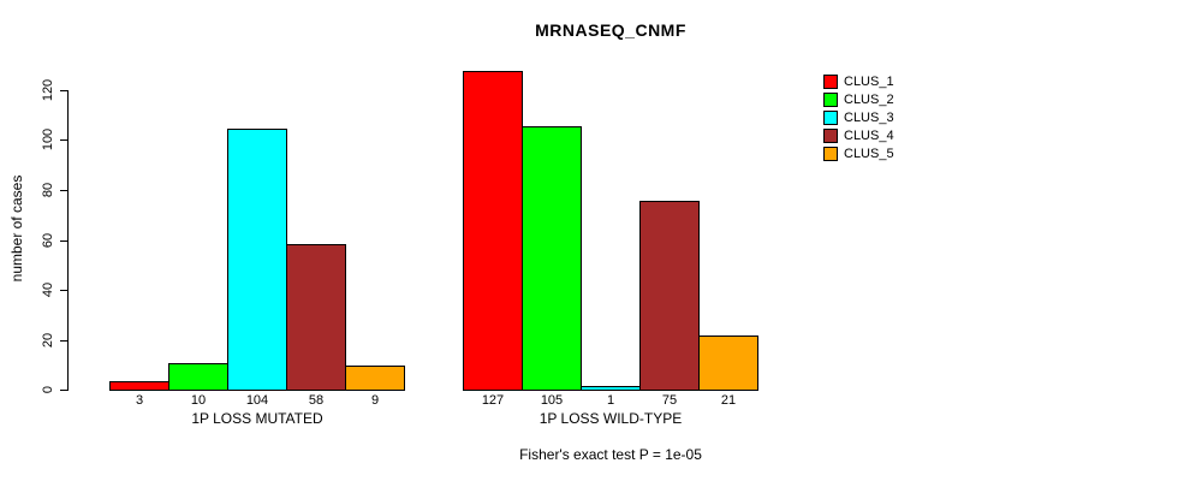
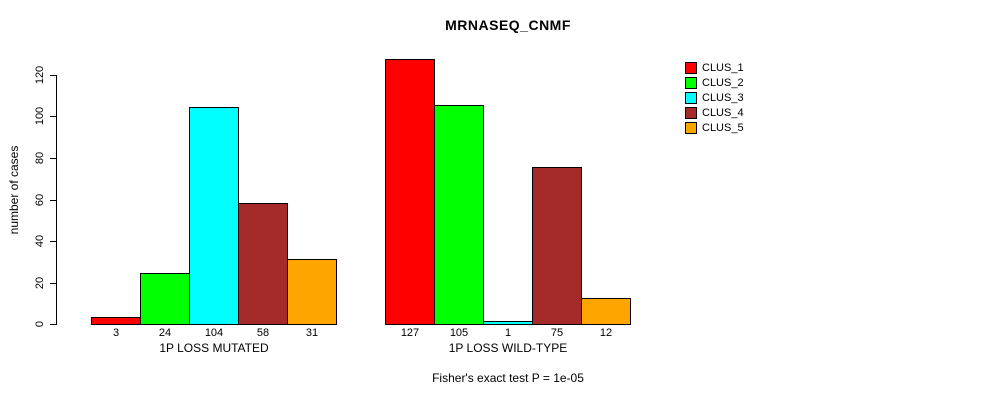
CLUS_2/1P LOSS MUTATED: 10 -> 24
CLUS_5/1P LOSS MUTATED: 9 -> 31
CLUS_5/1P LOSS WILD-TYPE: 21 -> 12
